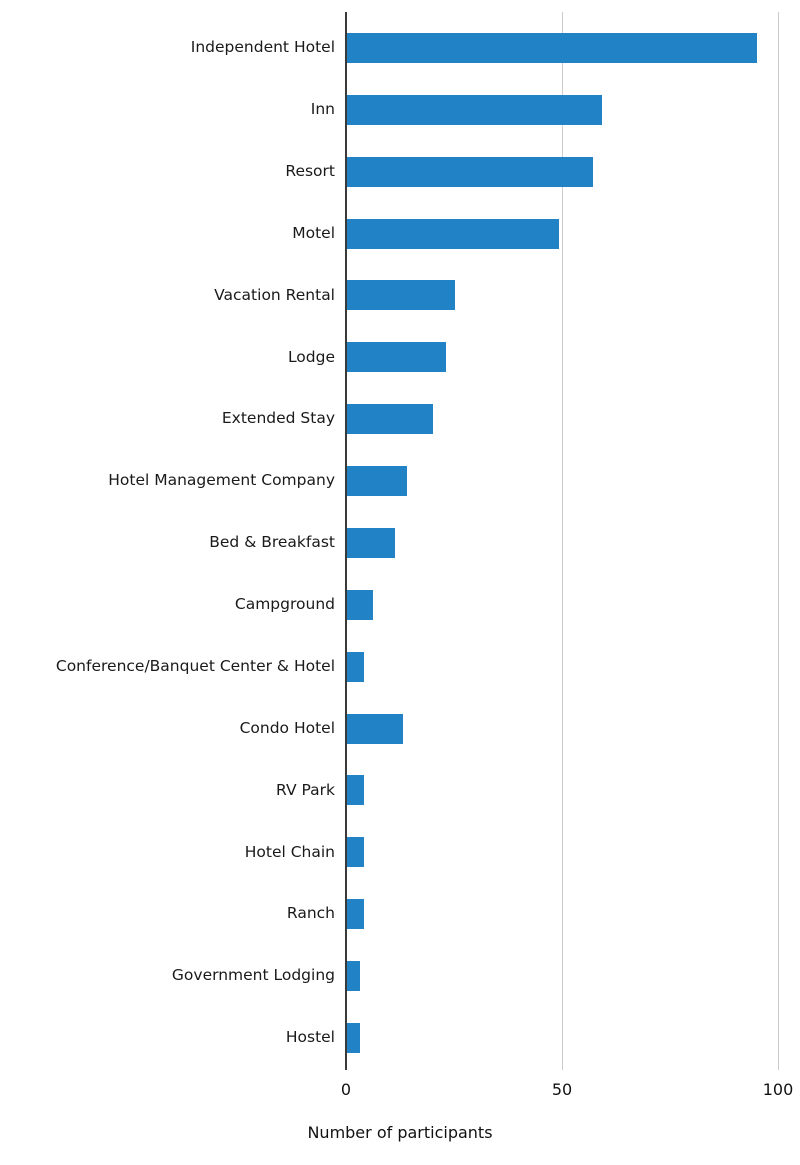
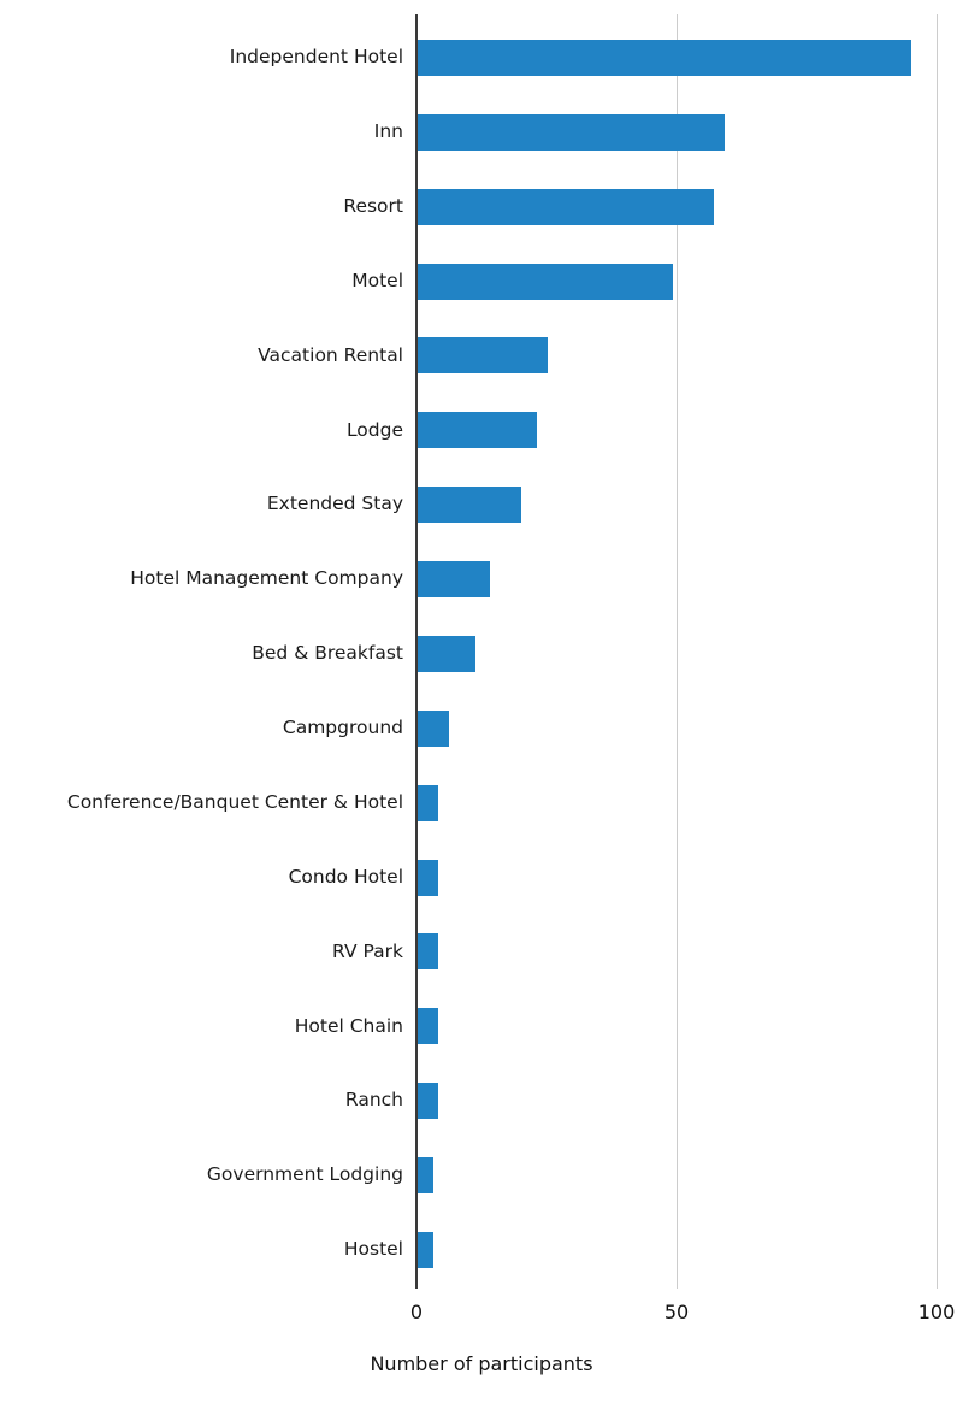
Condo Hotel: 13 -> 4
